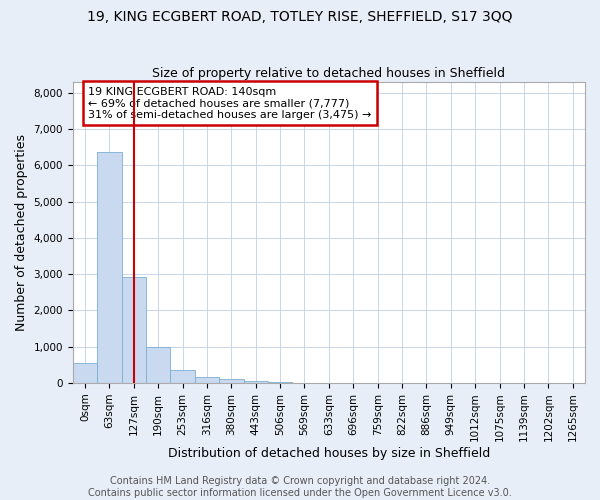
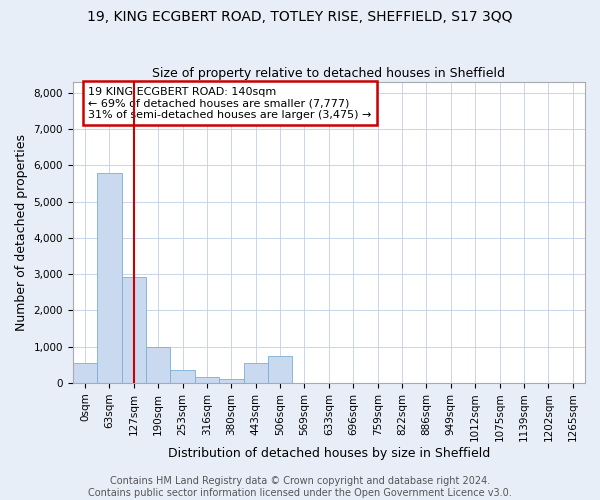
63sqm: 6,380 -> 5,800
443sqm: 60 -> 550
506sqm: 40 -> 750
